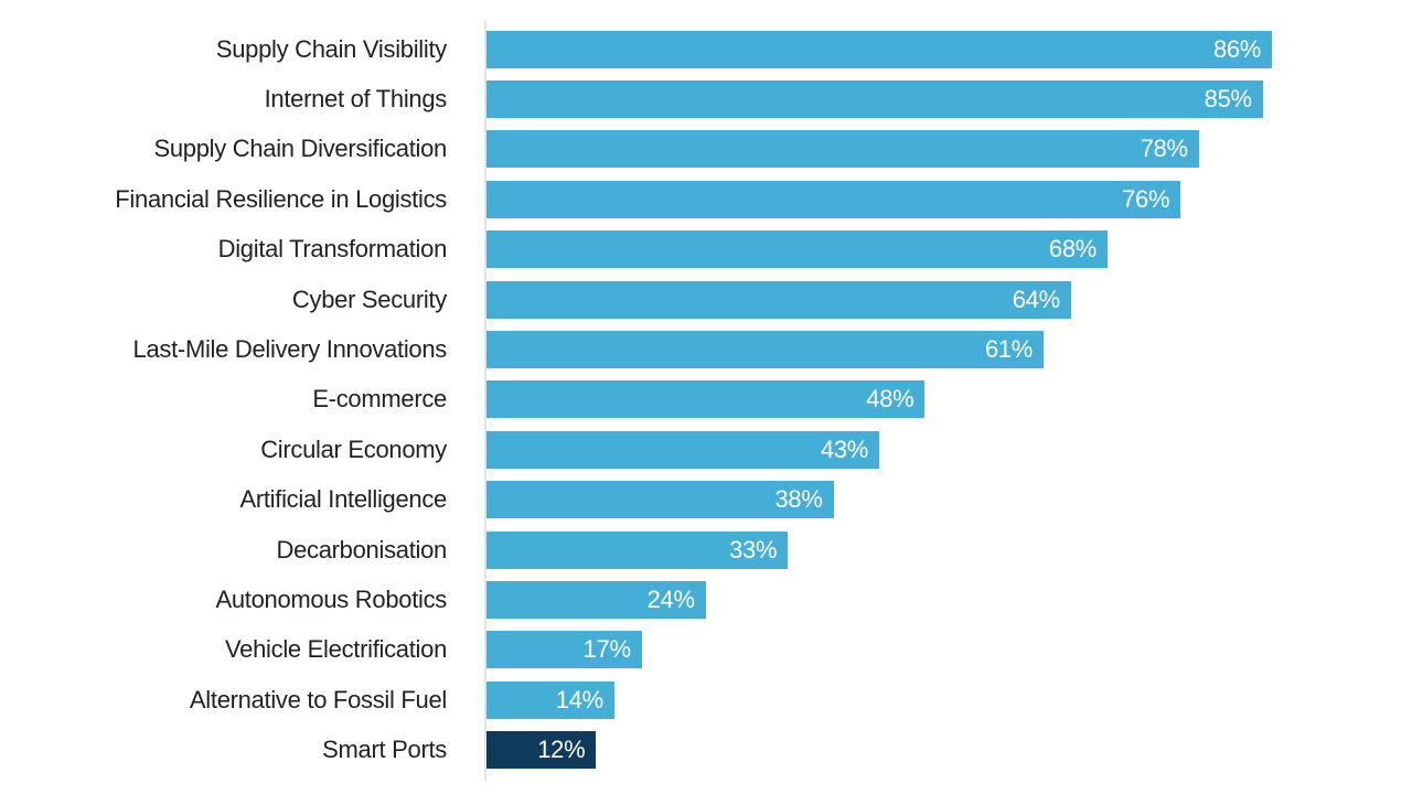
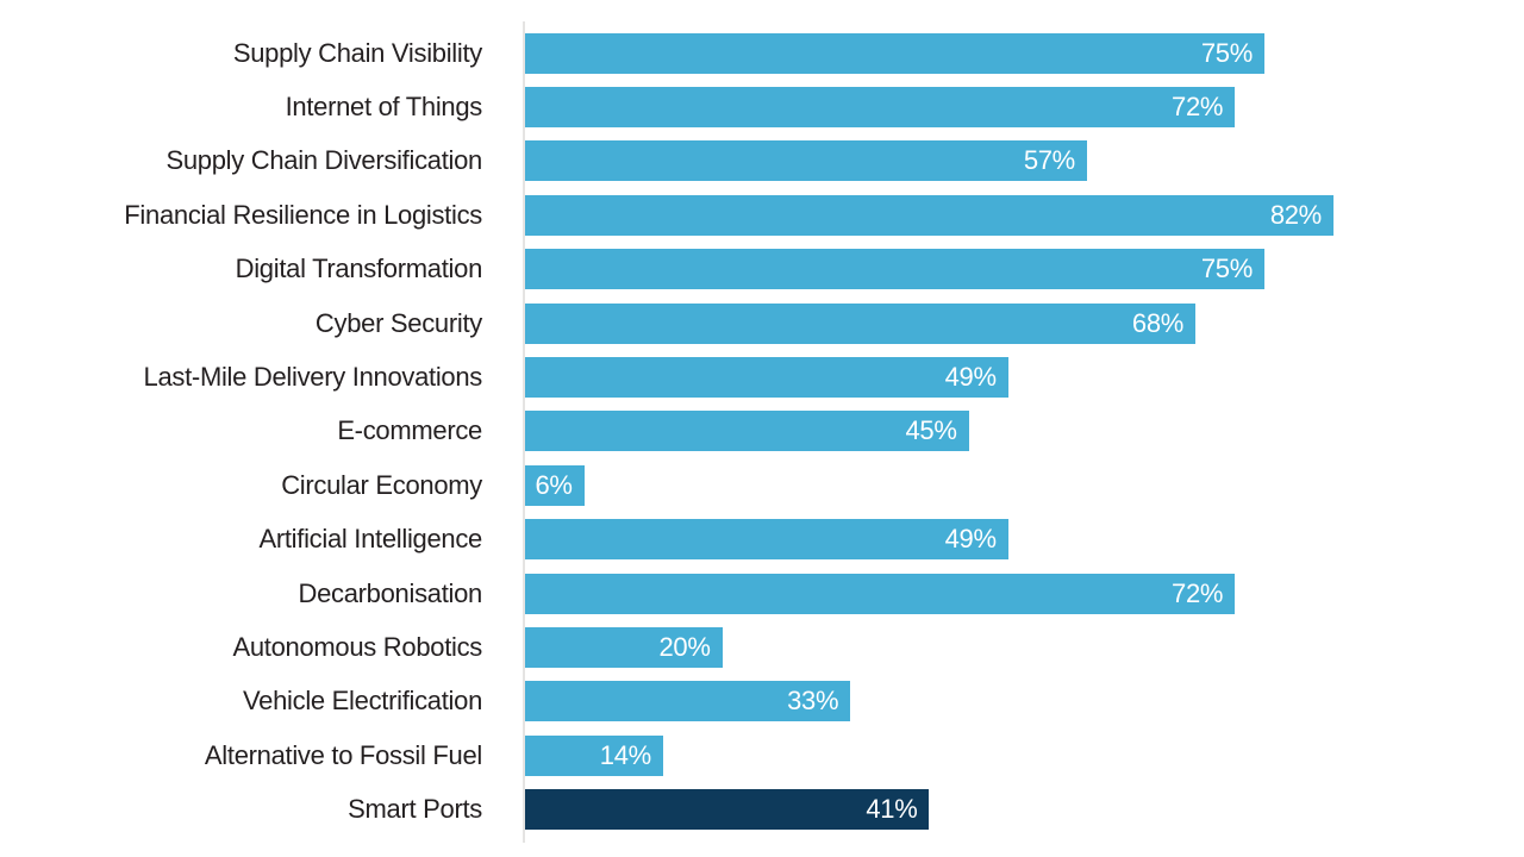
Supply Chain Visibility: 86% -> 75%
Internet of Things: 85% -> 72%
Supply Chain Diversification: 78% -> 57%
Financial Resilience in Logistics: 76% -> 82%
Digital Transformation: 68% -> 75%
Cyber Security: 64% -> 68%
Last-Mile Delivery Innovations: 61% -> 49%
E-commerce: 48% -> 45%
Circular Economy: 43% -> 6%
Artificial Intelligence: 38% -> 49%
Decarbonisation: 33% -> 72%
Autonomous Robotics: 24% -> 20%
Vehicle Electrification: 17% -> 33%
Smart Ports: 12% -> 41%
